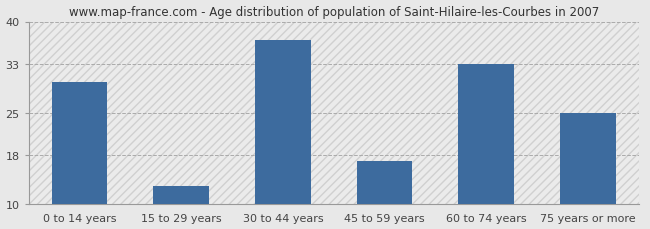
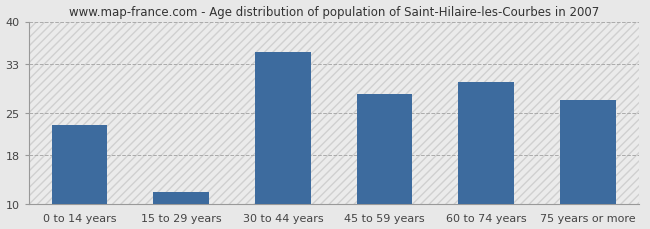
0 to 14 years: 30 -> 23
15 to 29 years: 13 -> 12
30 to 44 years: 37 -> 35
45 to 59 years: 17 -> 28
60 to 74 years: 33 -> 30
75 years or more: 25 -> 27
